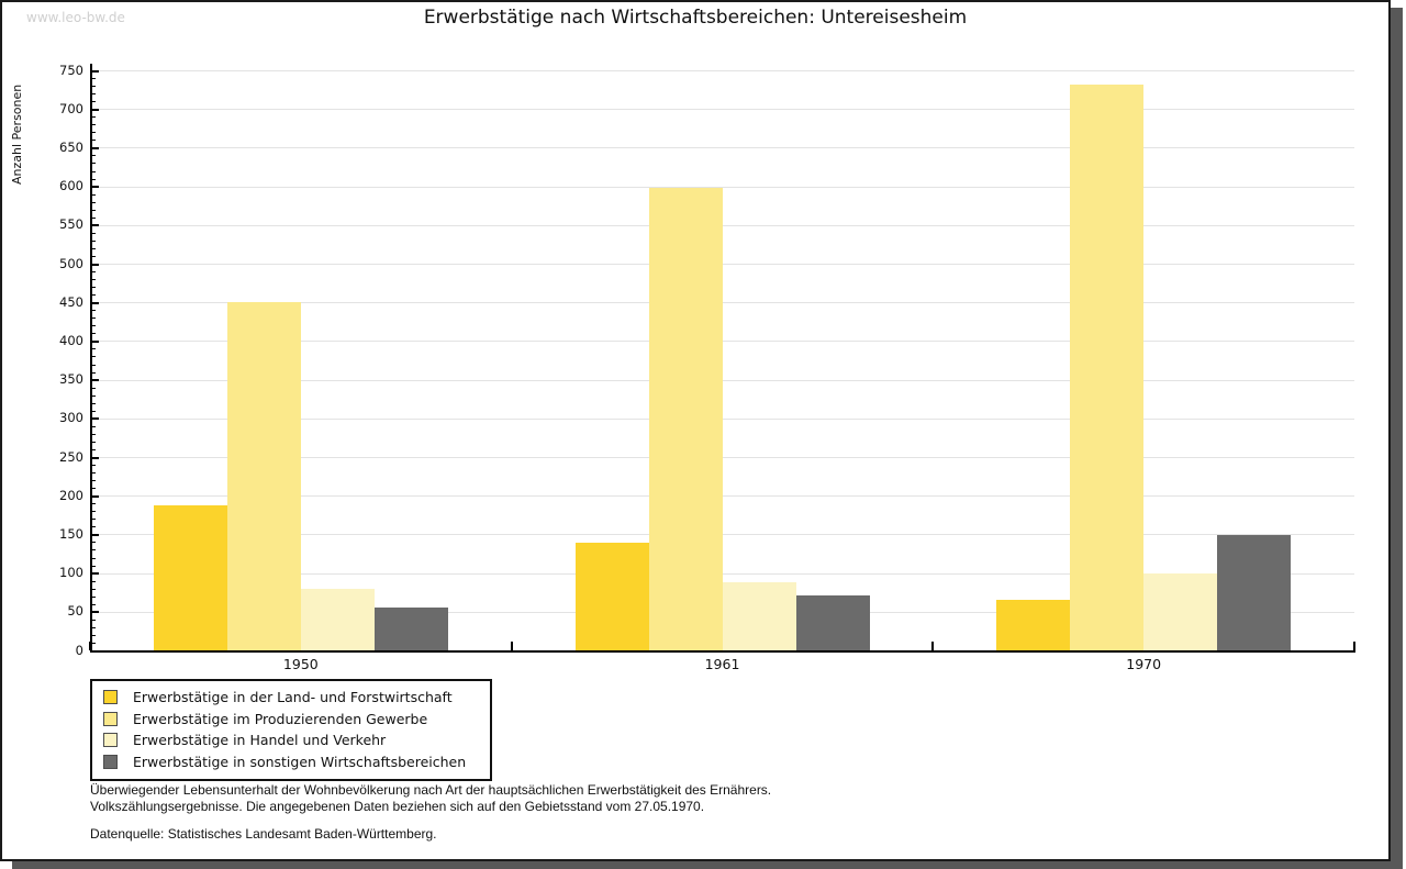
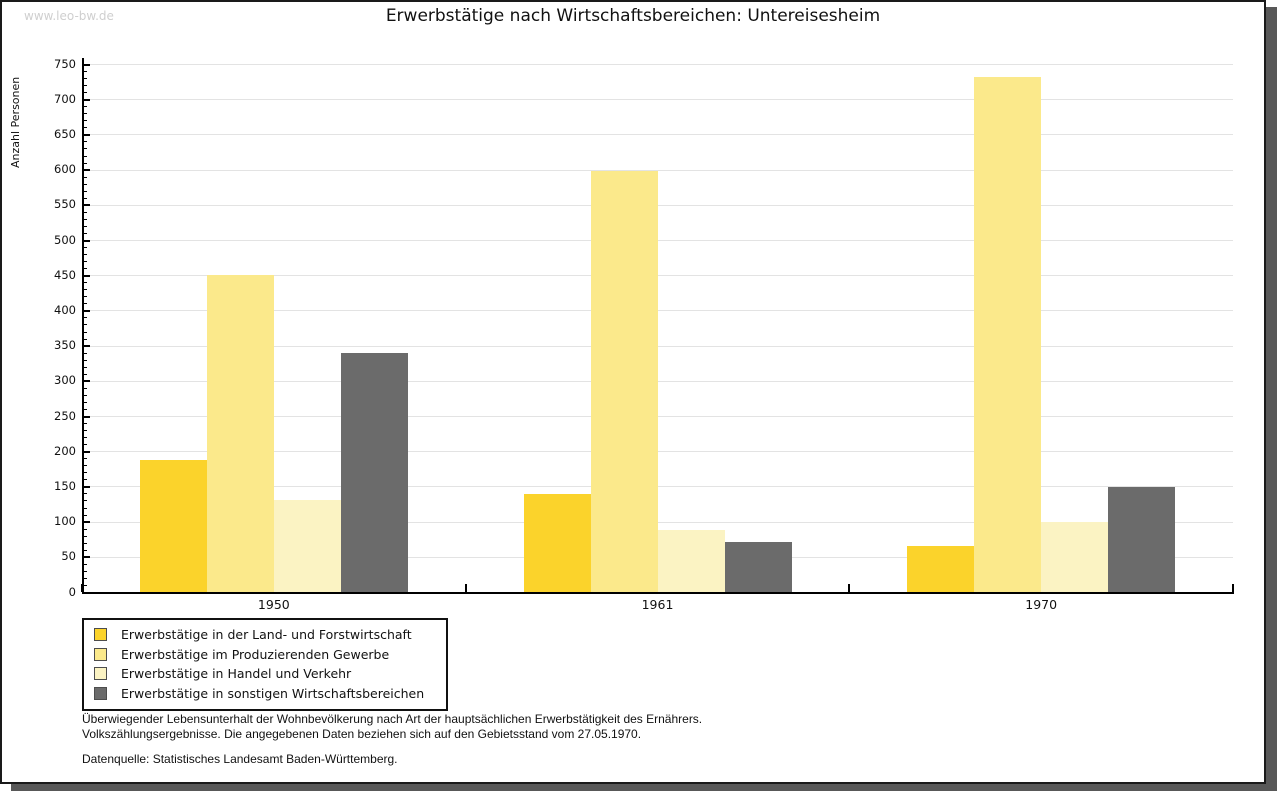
Erwerbstätige in Handel und Verkehr/1950: 80 -> 130
Erwerbstätige in sonstigen Wirtschaftsbereichen/1950: 60 -> 340
